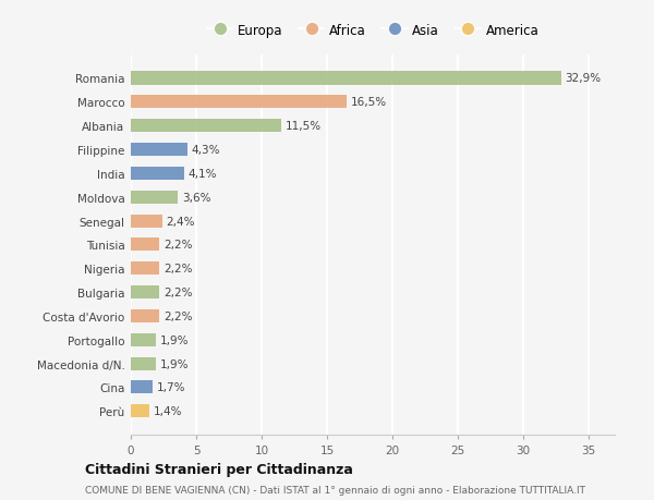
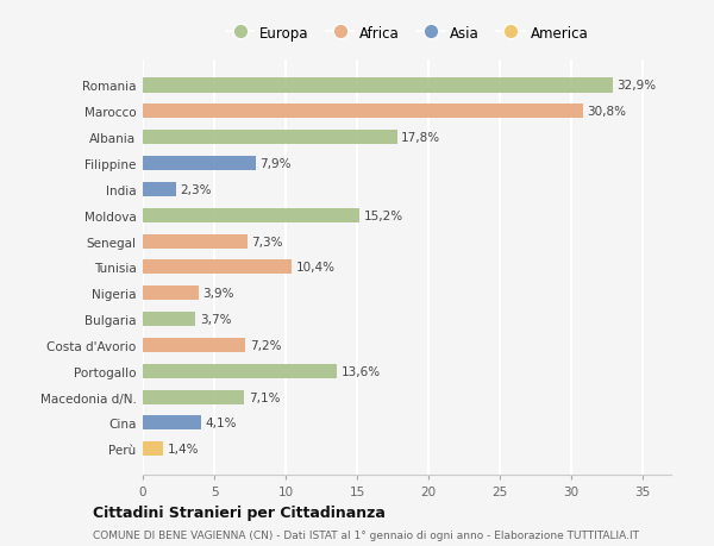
Marocco: 16,5% -> 30,8%
Albania: 11,5% -> 17,8%
Filippine: 4,3% -> 7,9%
India: 4,1% -> 2,3%
Moldova: 3,6% -> 15,2%
Senegal: 2,4% -> 7,3%
Tunisia: 2,2% -> 10,4%
Nigeria: 2,2% -> 3,9%
Bulgaria: 2,2% -> 3,7%
Costa d'Avorio: 2,2% -> 7,2%
Portogallo: 1,9% -> 13,6%
Macedonia d/N.: 1,9% -> 7,1%
Cina: 1,7% -> 4,1%
